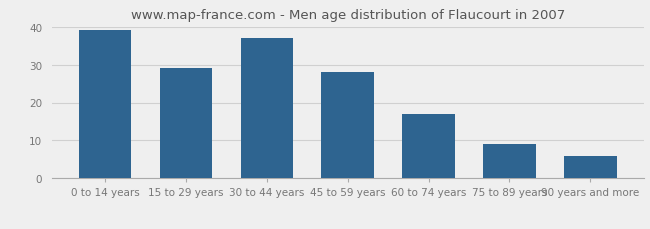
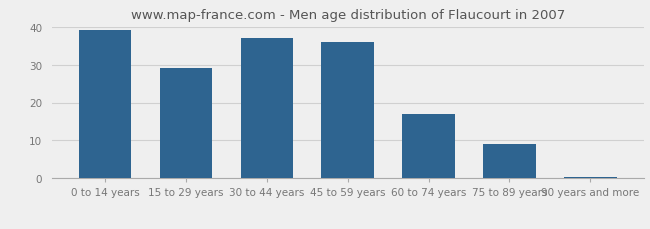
45 to 59 years: 28.0 -> 36.0
90 years and more: 6.0 -> 0.5
